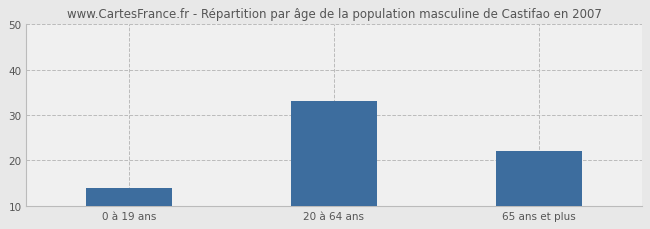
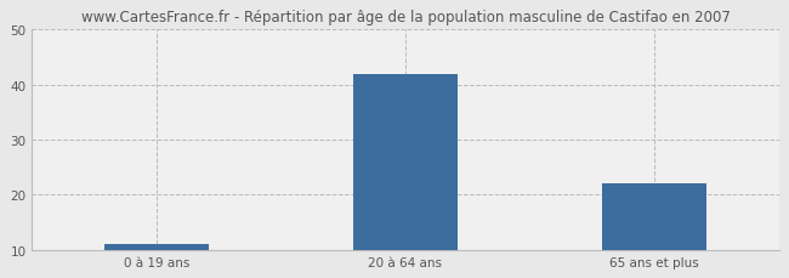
0 à 19 ans: 14 -> 11
20 à 64 ans: 33 -> 42
